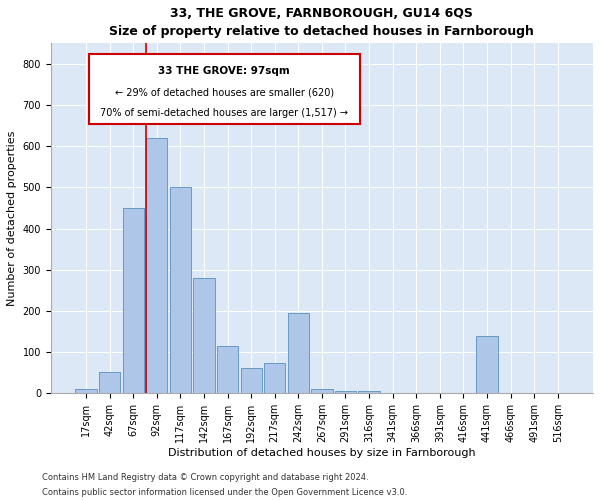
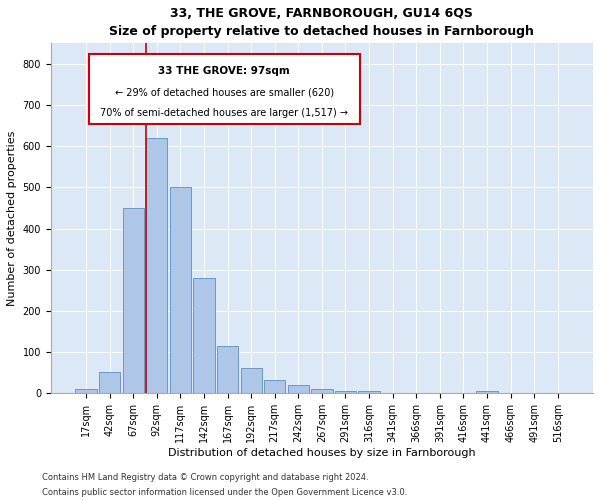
217sqm: 75 -> 32
242sqm: 195 -> 20
441sqm: 140 -> 6
